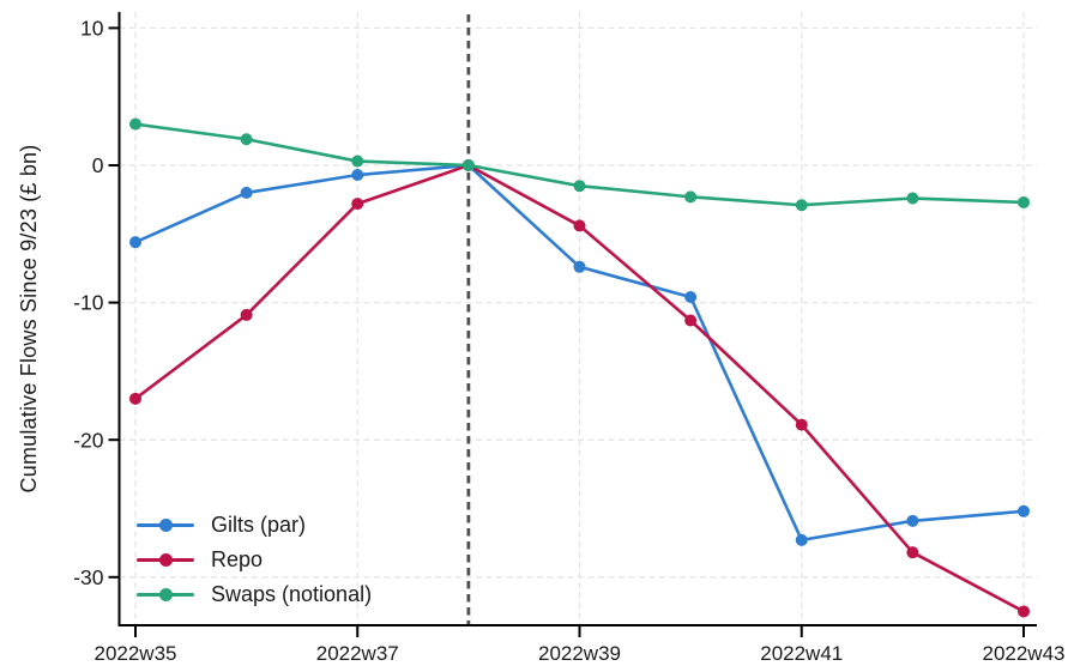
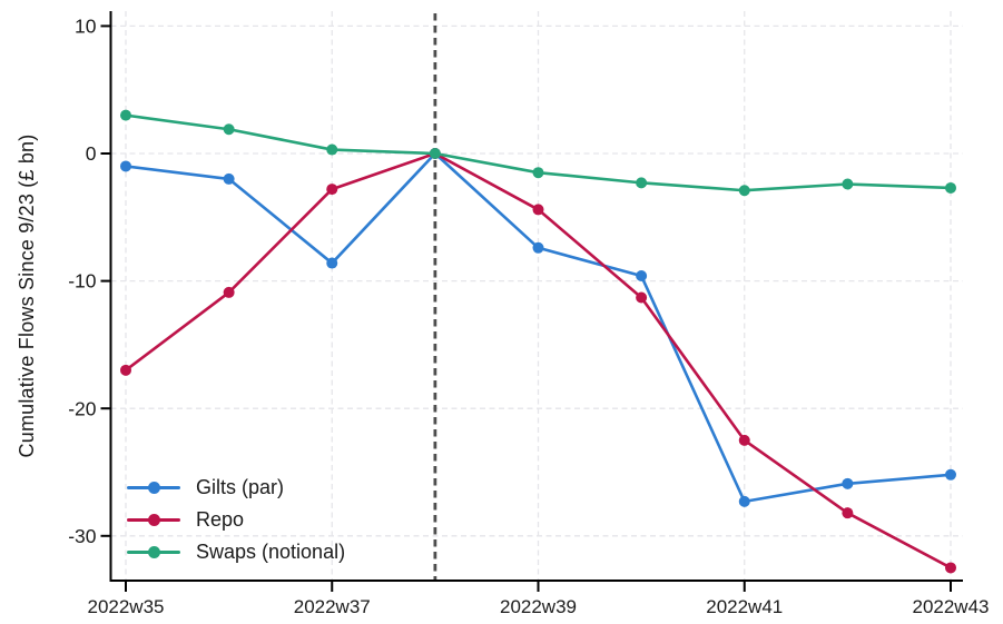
Gilts (par)/2022w35: -5.6 -> -1.0
Gilts (par)/2022w37: -0.7 -> -8.6
Repo/2022w41: -18.9 -> -22.5
